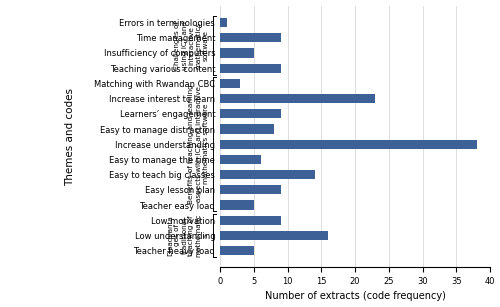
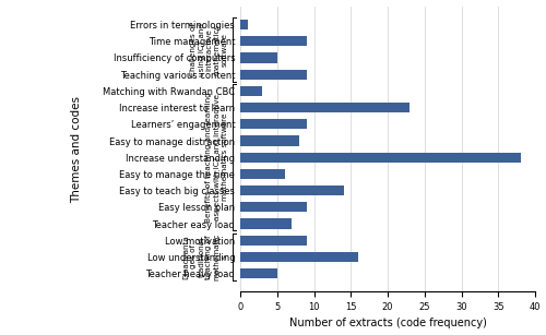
Teacher easy load: 5 -> 7
